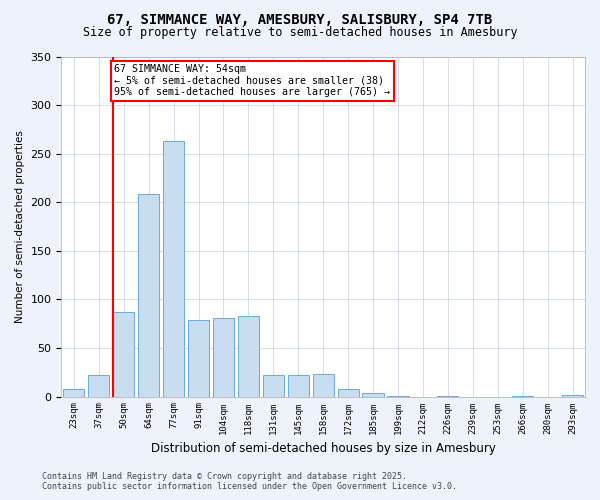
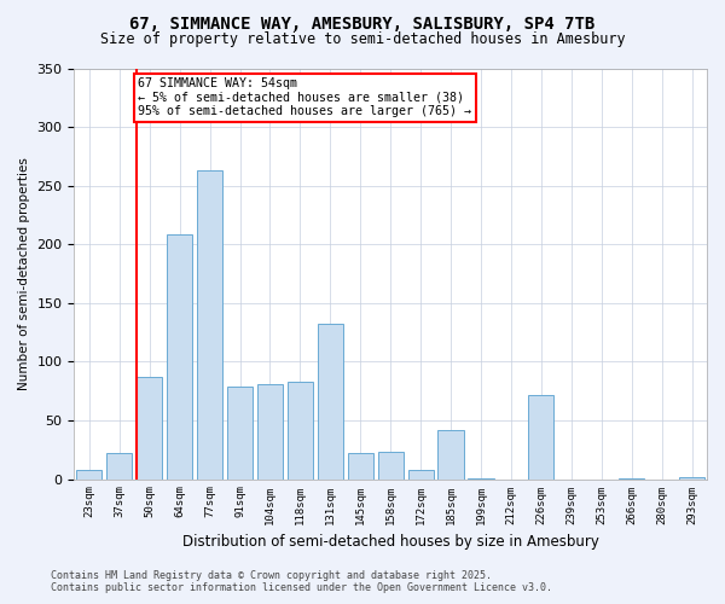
131sqm: 22 -> 132
185sqm: 4 -> 42
226sqm: 1 -> 72
